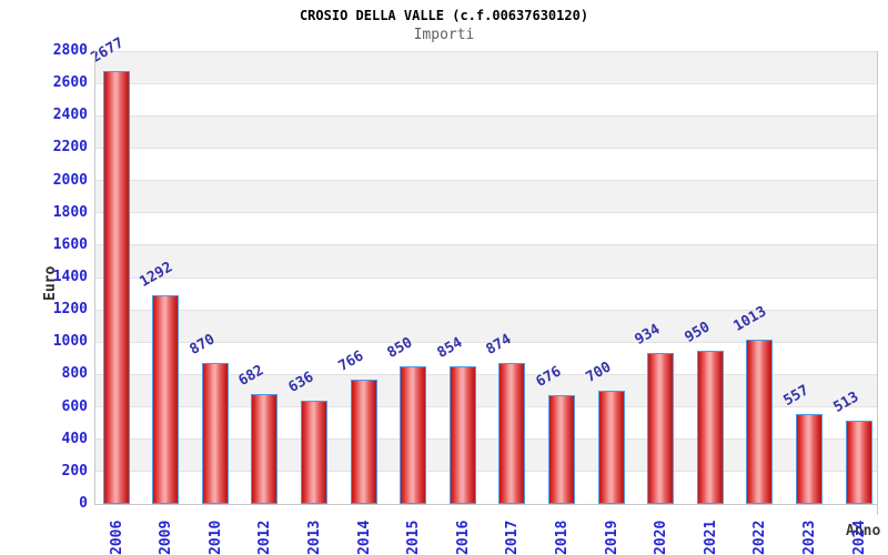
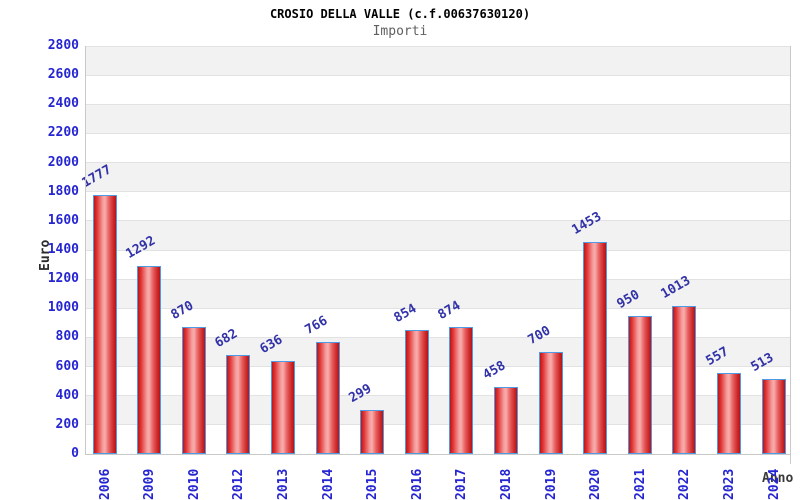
2006: 2677 -> 1777
2015: 850 -> 299
2018: 676 -> 458
2020: 934 -> 1453
